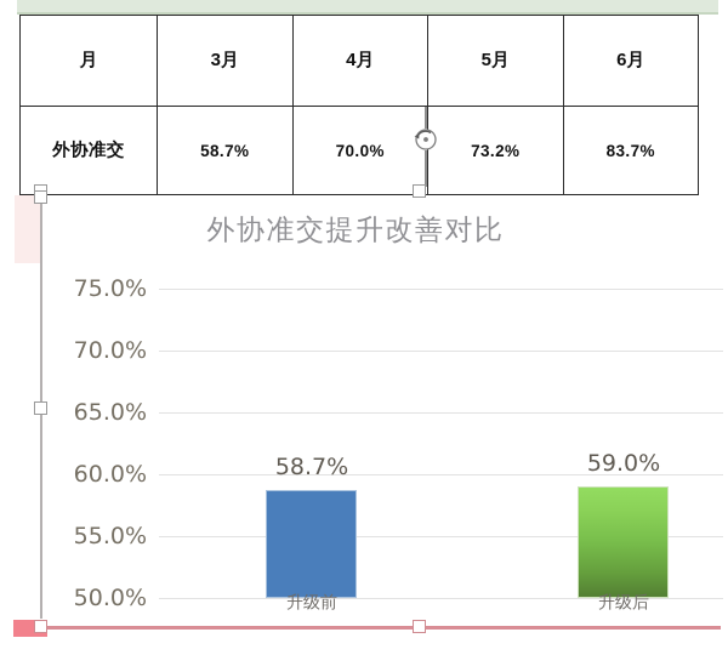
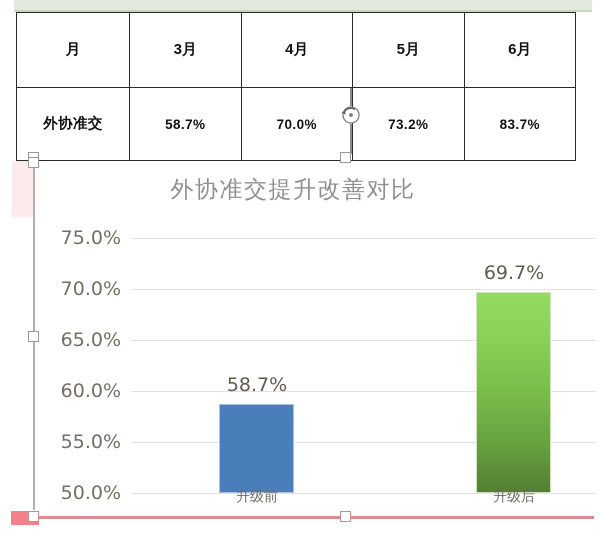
升级后: 59.0% -> 69.7%
